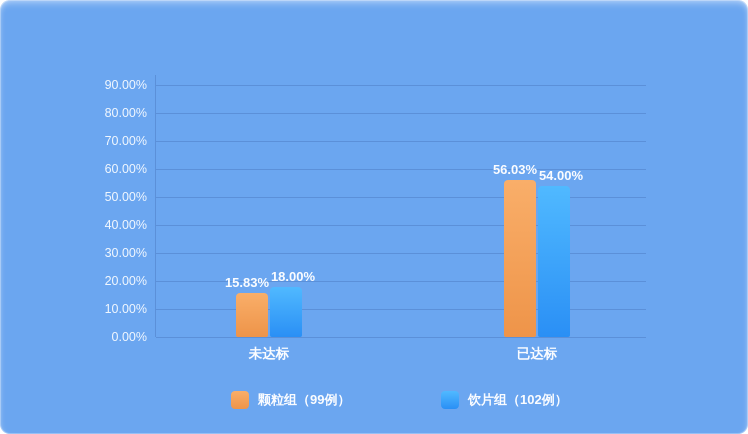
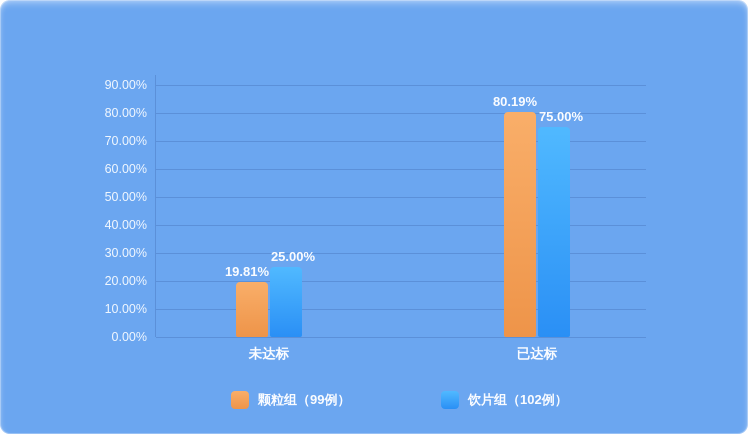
颗粒组（99例）/未达标: 15.83% -> 19.81%
饮片组（102例）/未达标: 18.00% -> 25.00%
颗粒组（99例）/已达标: 56.03% -> 80.19%
饮片组（102例）/已达标: 54.00% -> 75.00%
